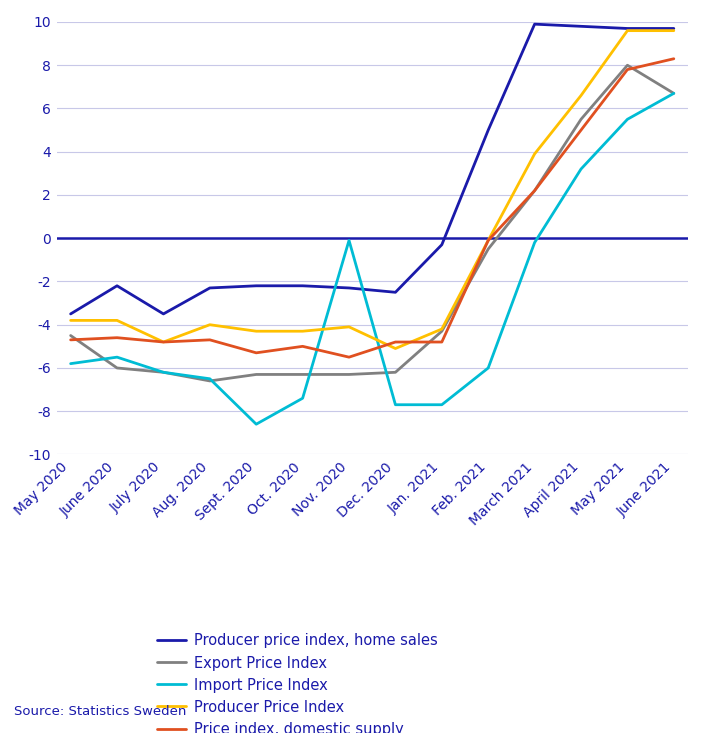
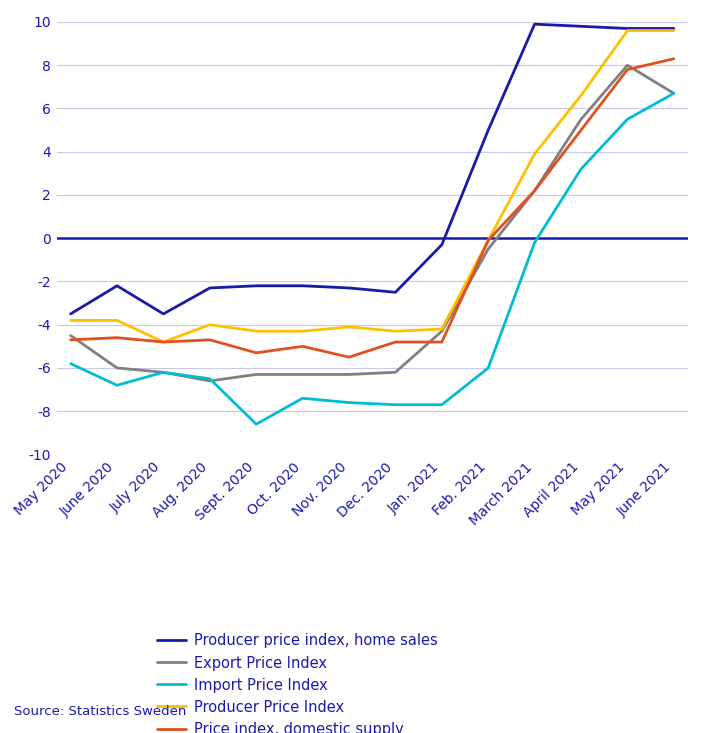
Import Price Index/June 2020: -5.5 -> -6.8
Import Price Index/Nov. 2020: -0.1 -> -7.6
Producer Price Index/Dec. 2020: -5.1 -> -4.3
